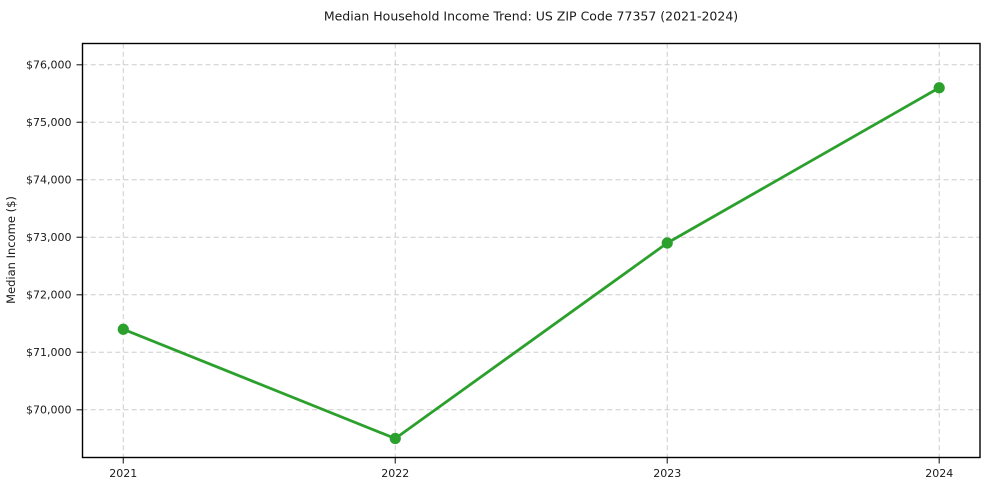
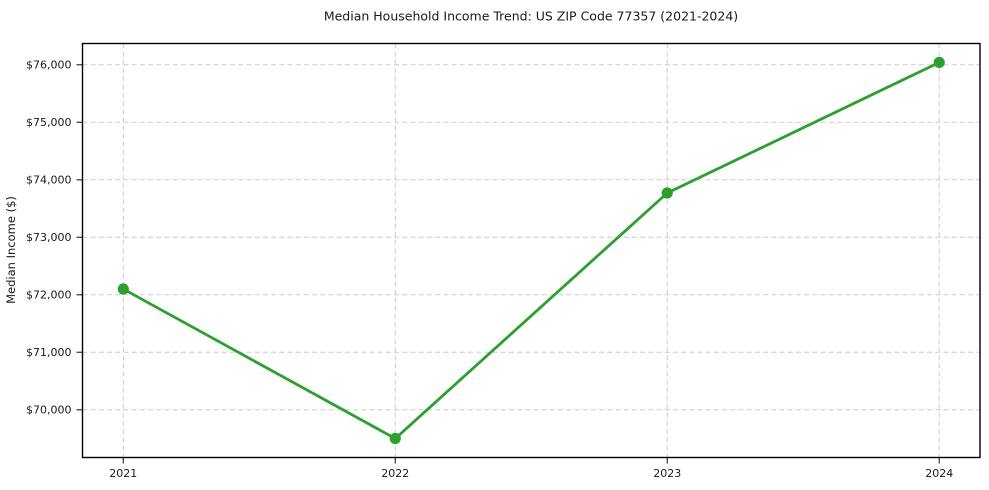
2021: $71400 -> $72100
2023: $72900 -> $73800
2024: $75600 -> $76000
